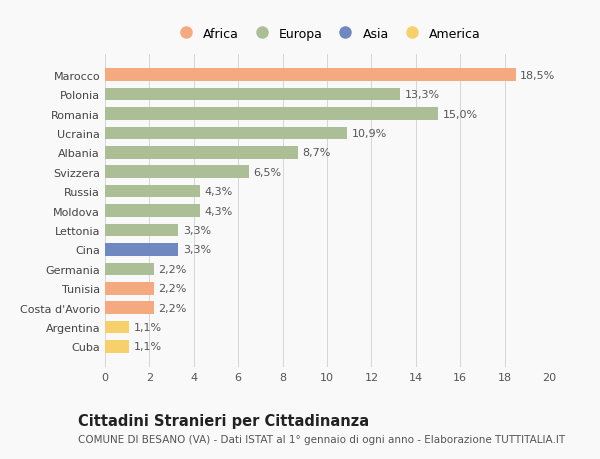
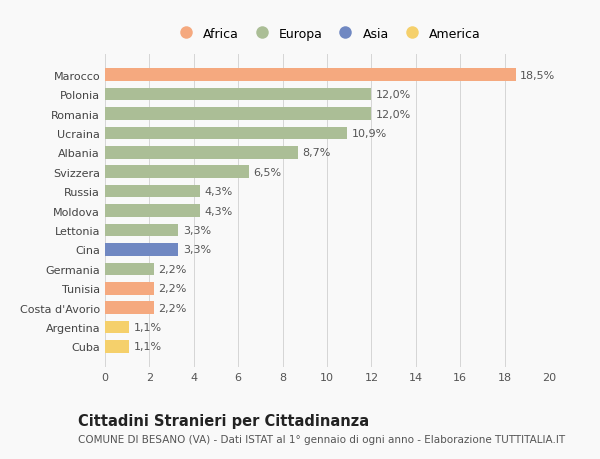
Polonia: 13,3% -> 12,0%
Romania: 15,0% -> 12,0%
